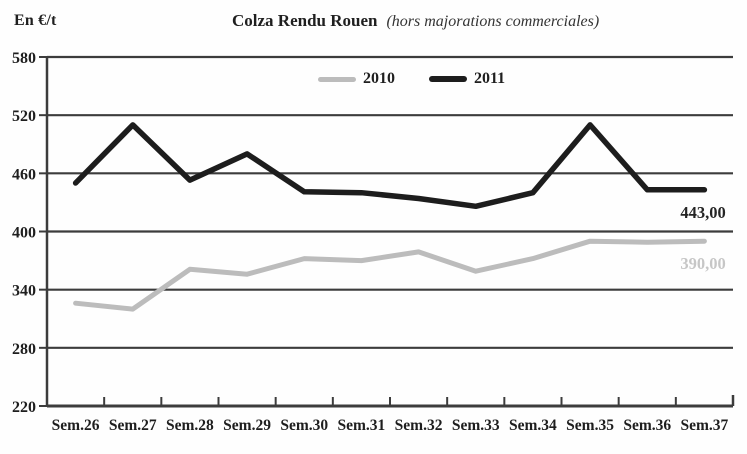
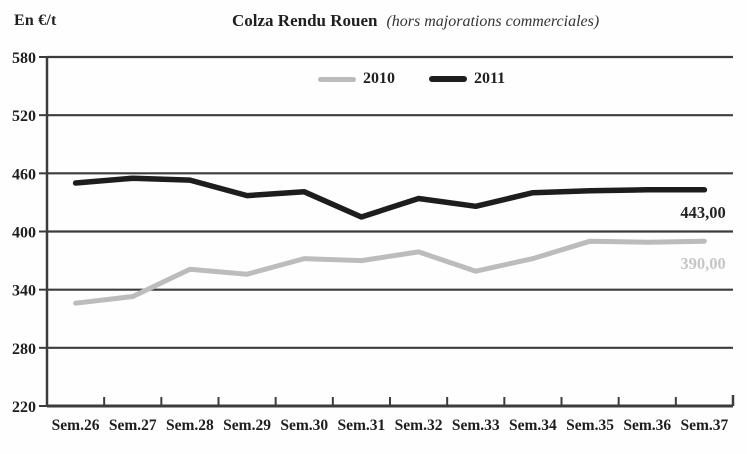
2010/Sem.27: 320 -> 330
2011/Sem.27: 510 -> 460
2011/Sem.29: 480 -> 440
2011/Sem.31: 440 -> 420
2011/Sem.35: 510 -> 440
